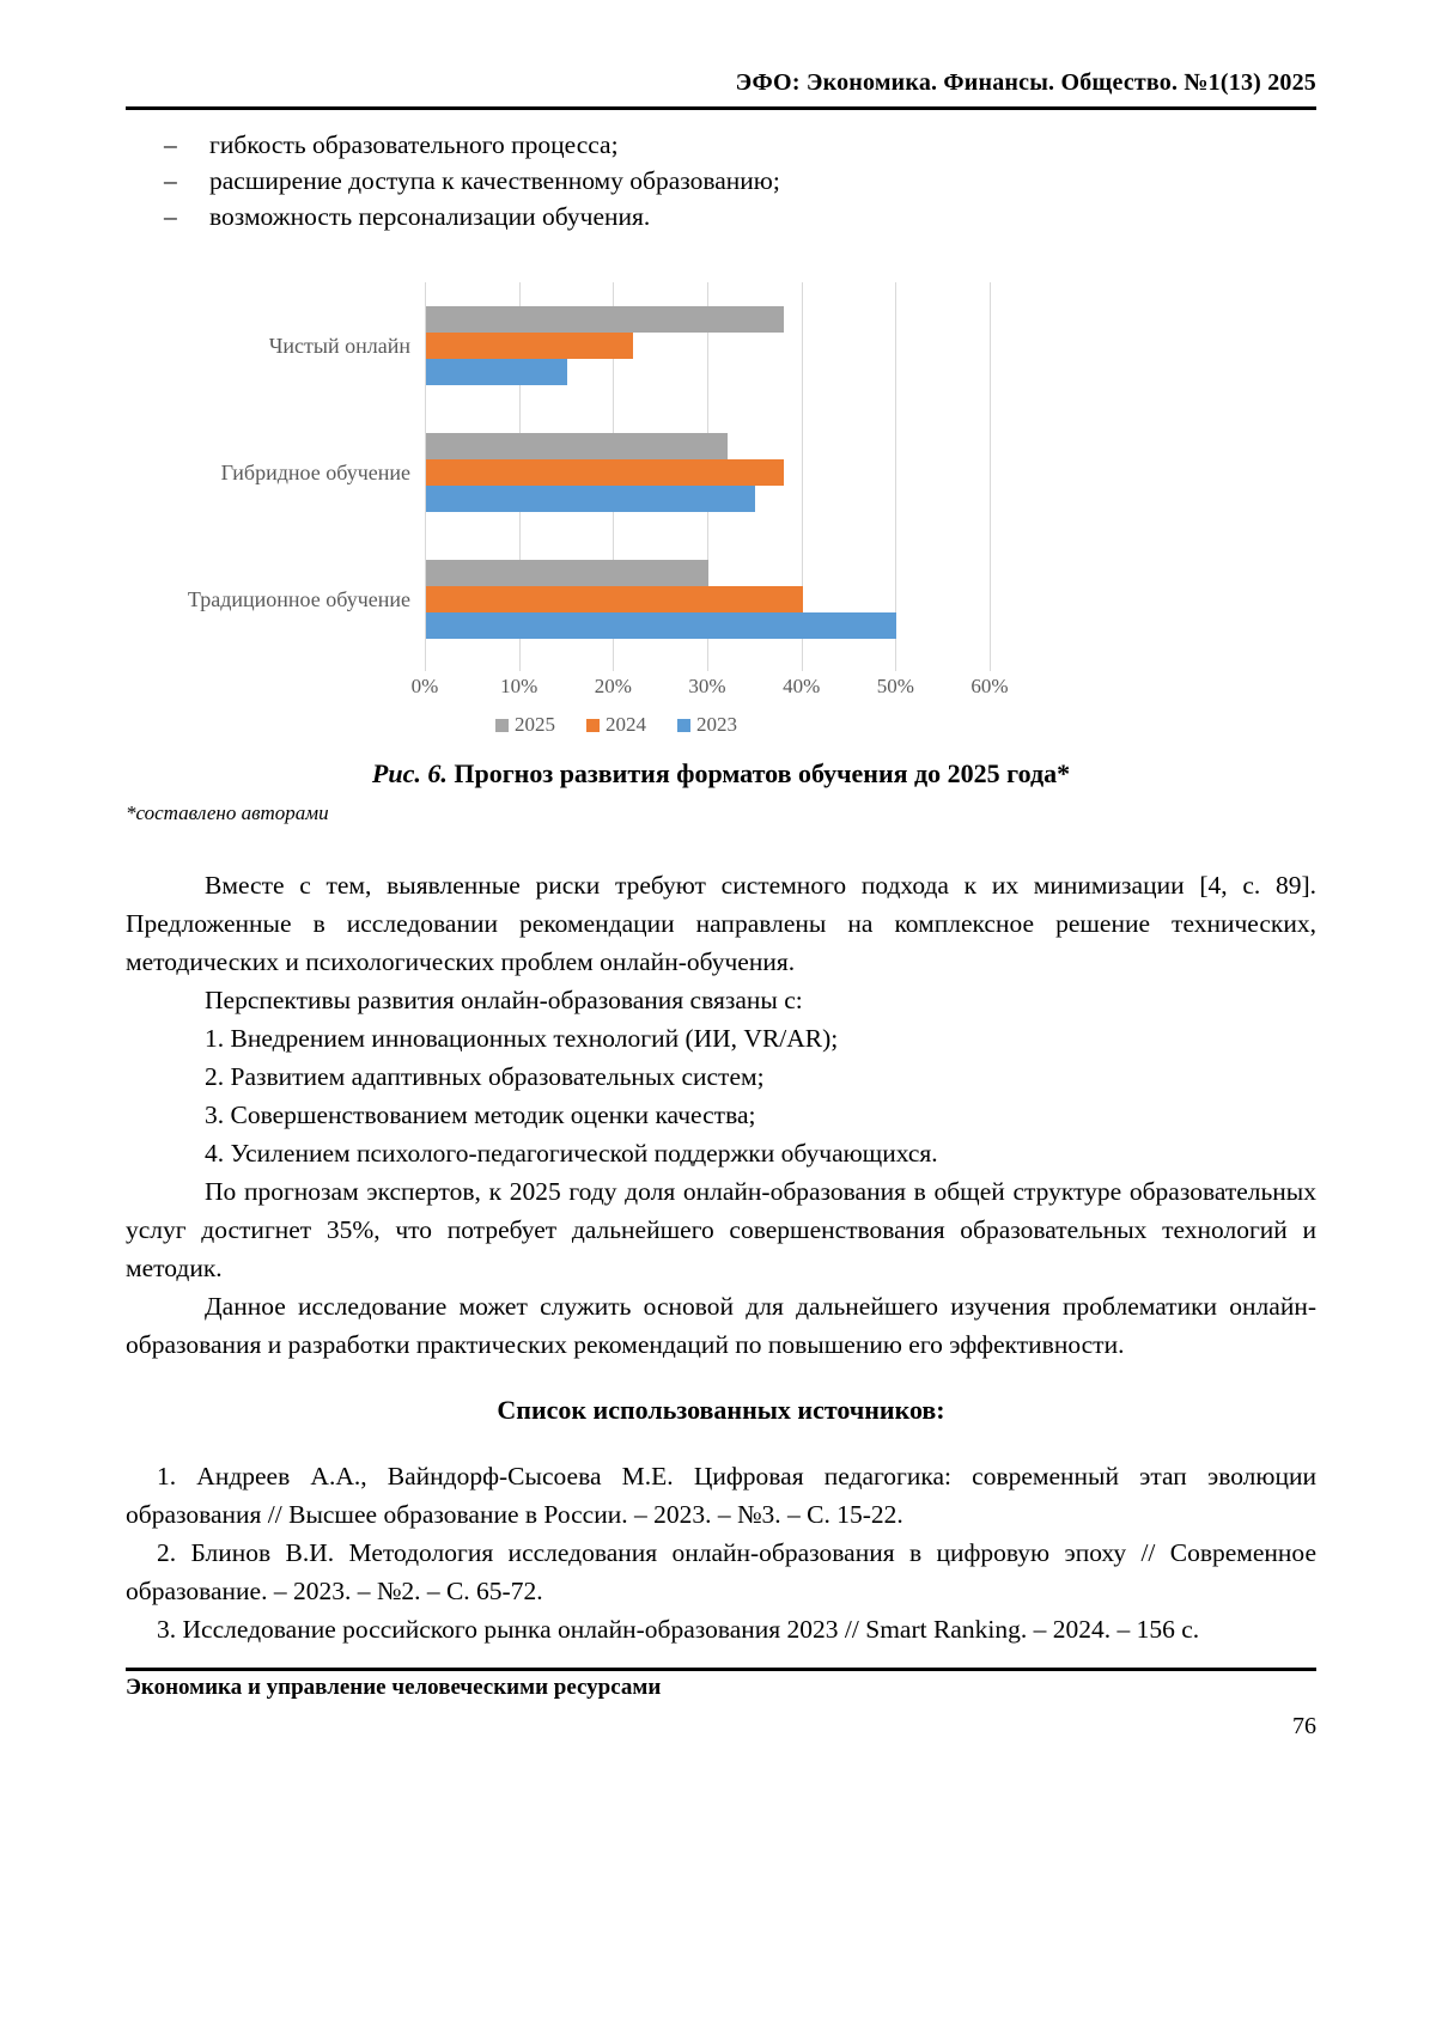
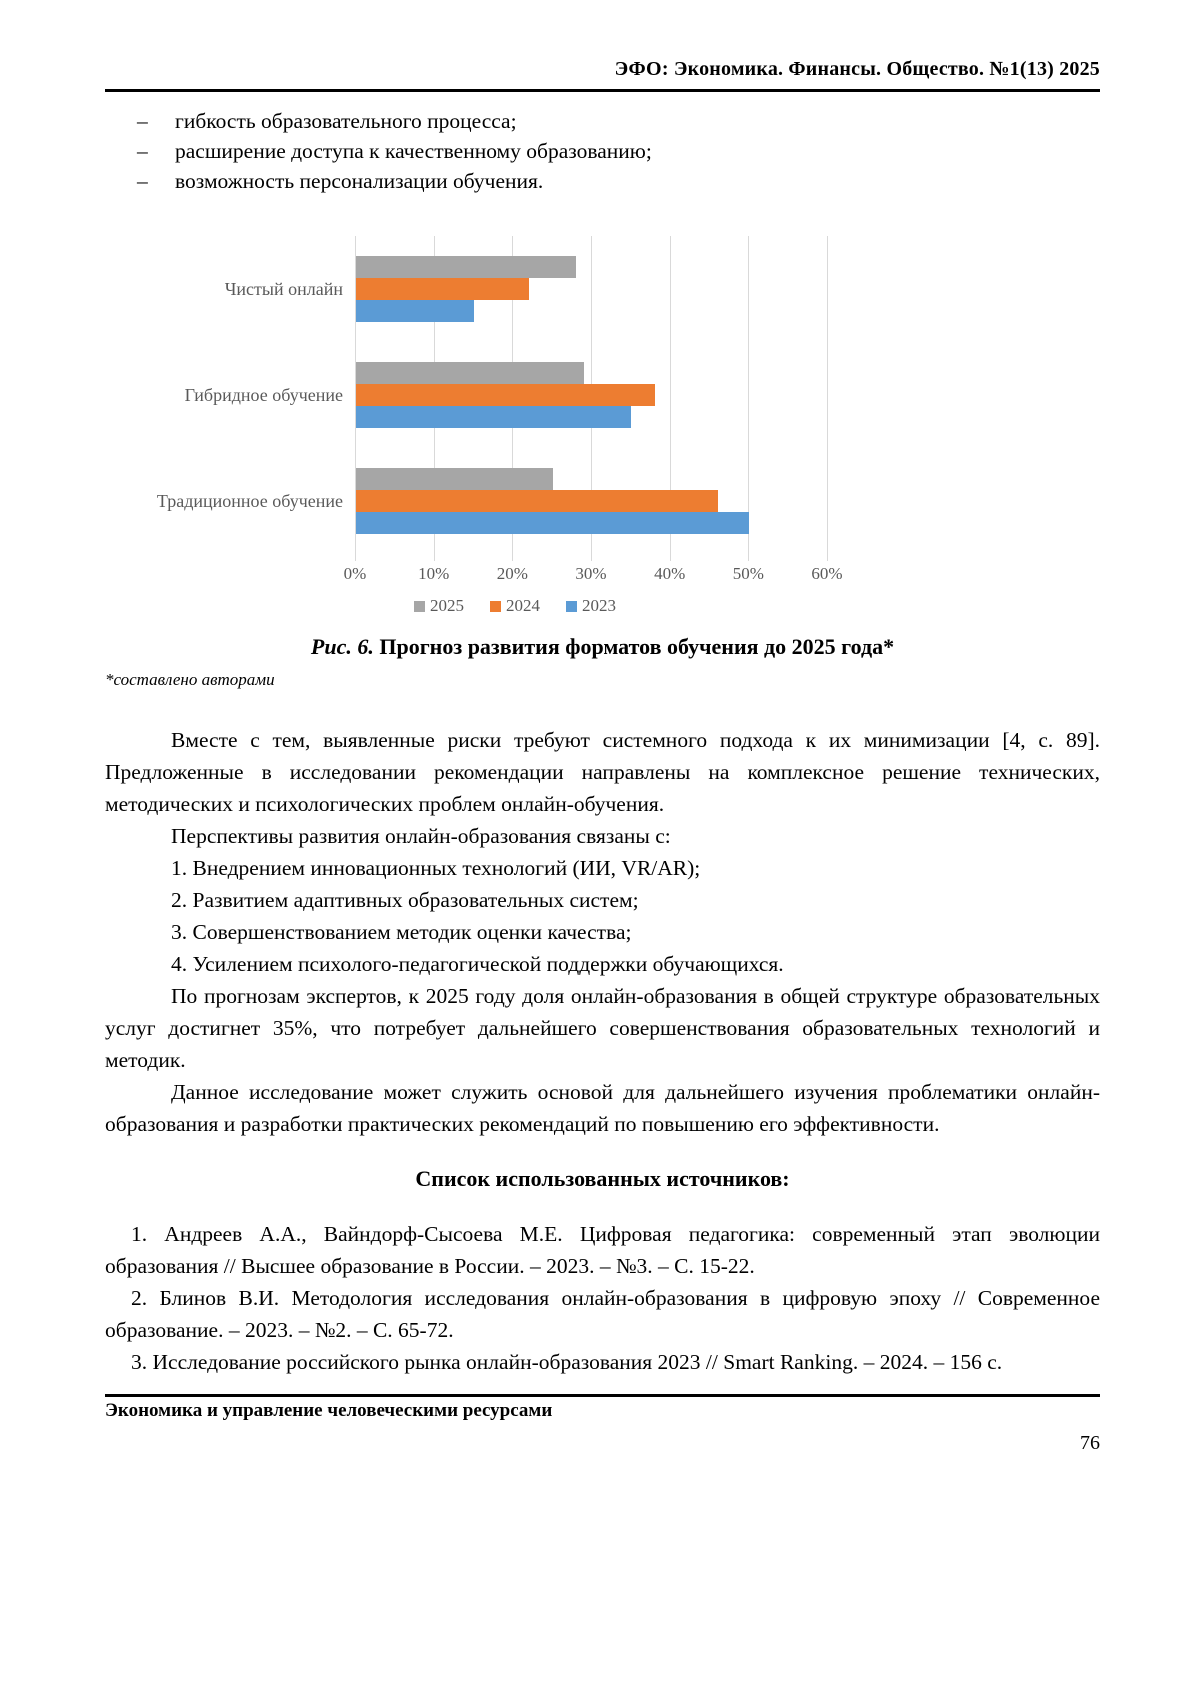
2025/Чистый онлайн: 38% -> 28%
2025/Гибридное обучение: 32% -> 29%
2025/Традиционное обучение: 30% -> 25%
2024/Традиционное обучение: 40% -> 46%
